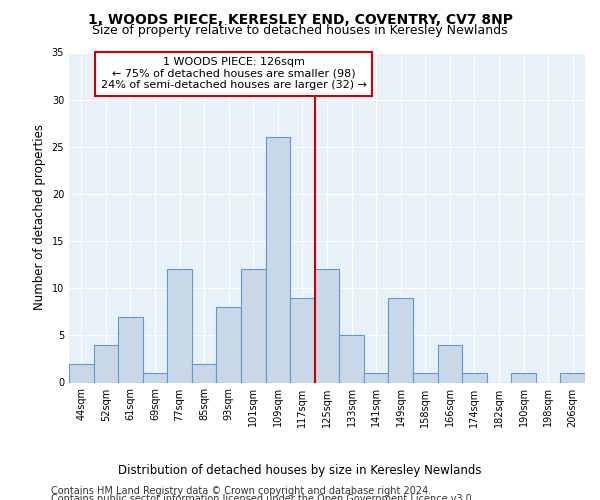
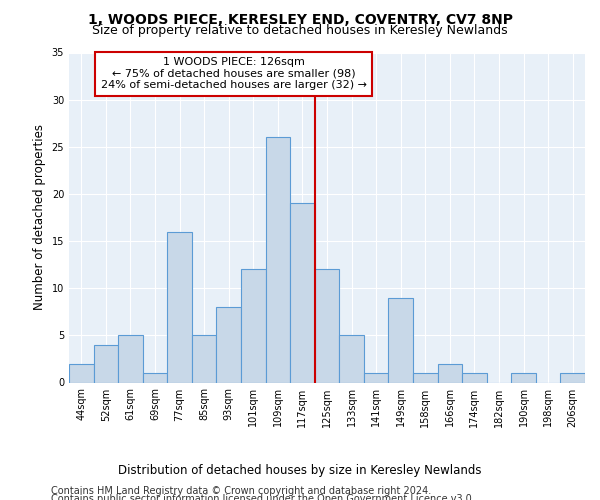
61sqm: 7 -> 5
77sqm: 12 -> 16
85sqm: 2 -> 5
117sqm: 9 -> 19
166sqm: 4 -> 2
